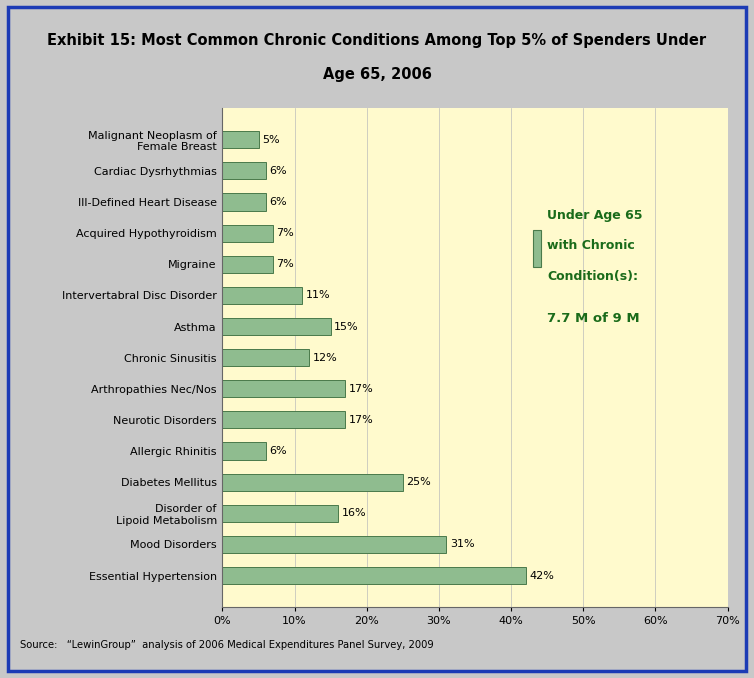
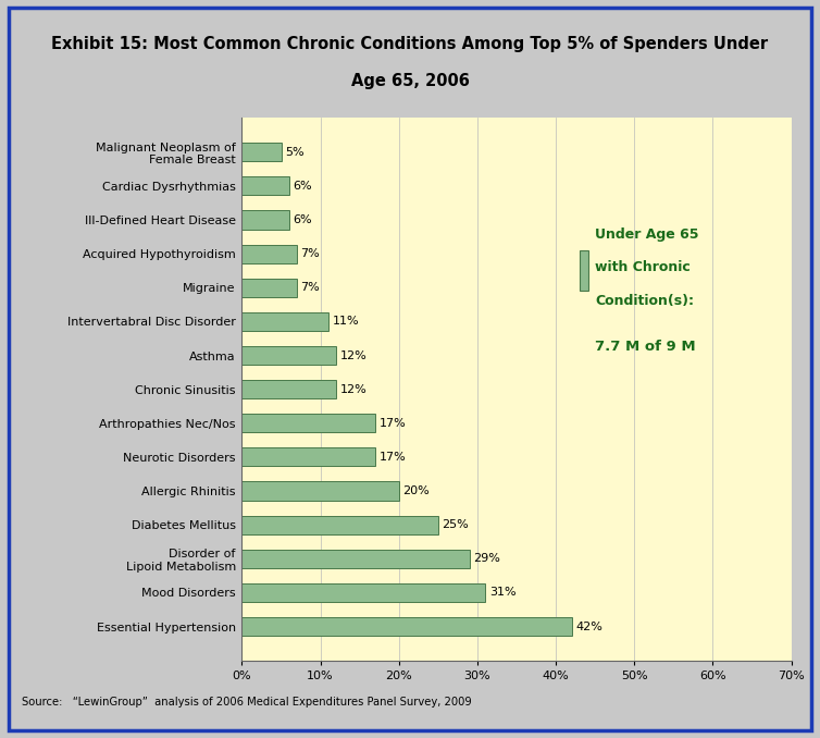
Asthma: 15% -> 12%
Allergic Rhinitis: 6% -> 20%
Disorder of Lipoid Metabolism: 16% -> 29%
